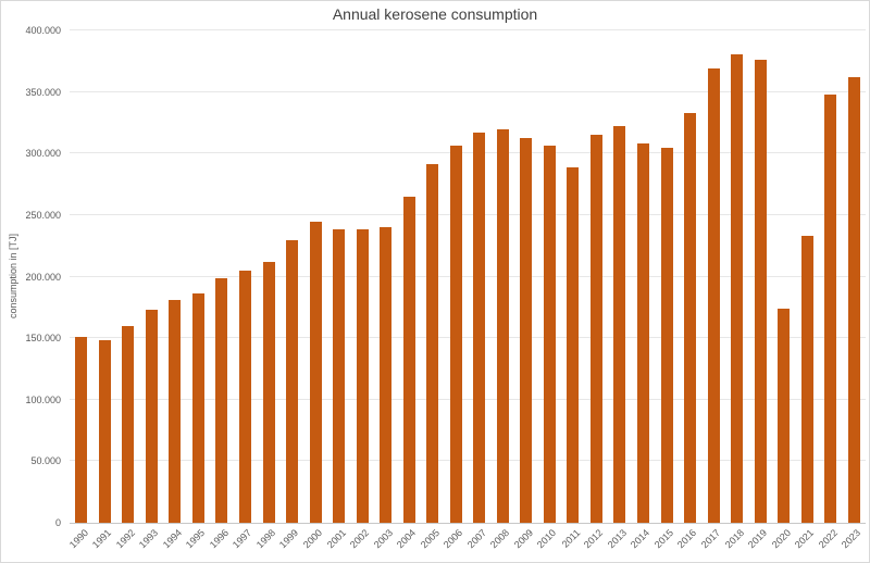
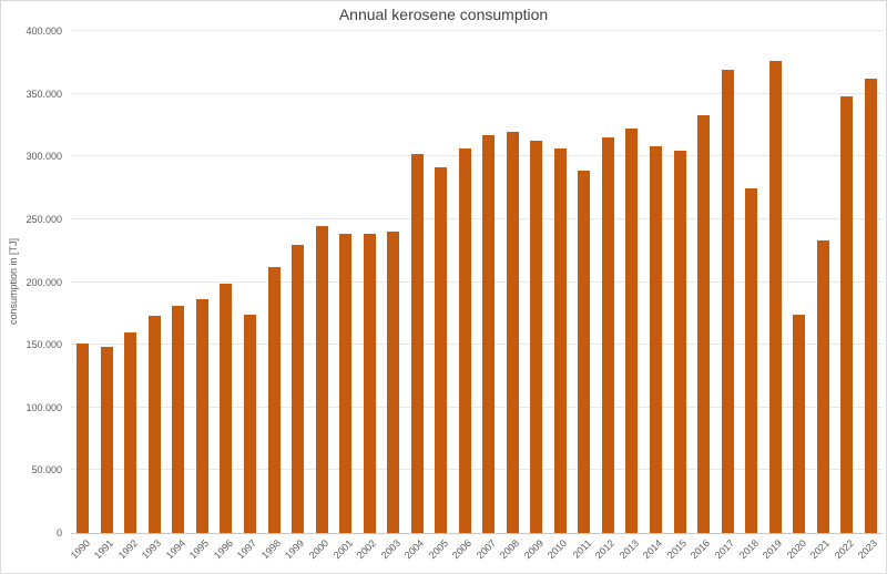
1997: 205000 -> 174000
2004: 265000 -> 302000
2018: 381000 -> 275000
